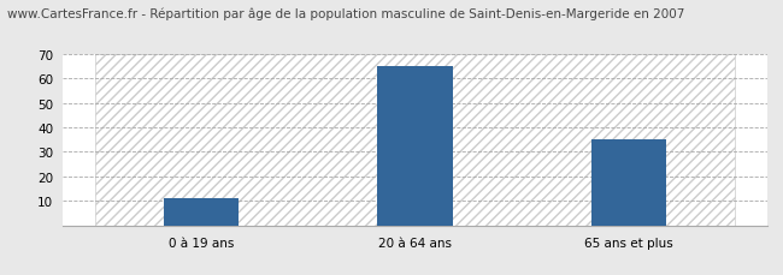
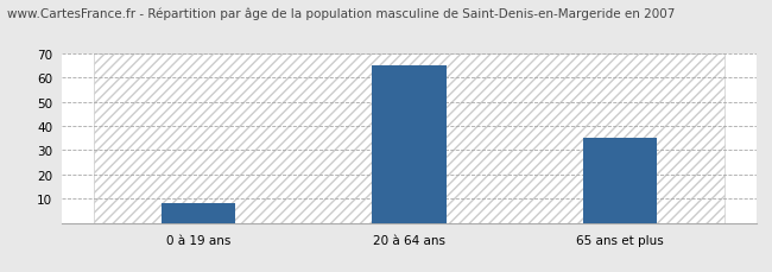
0 à 19 ans: 11 -> 8
